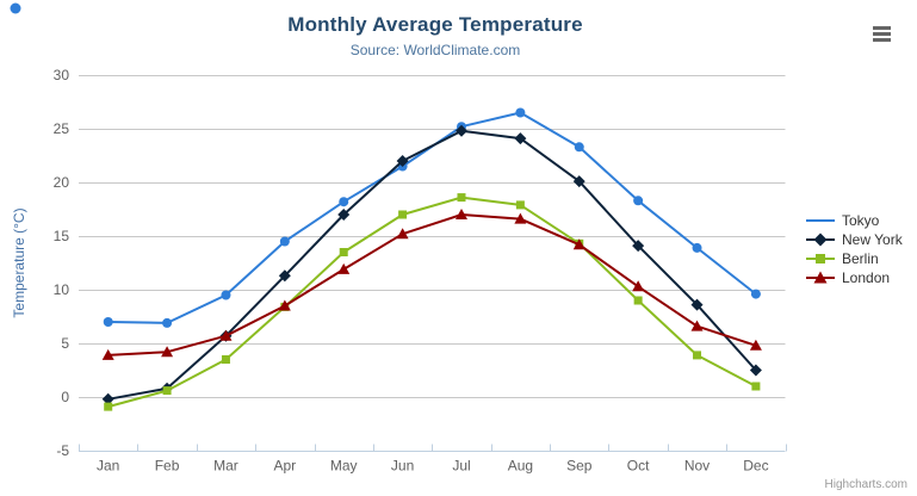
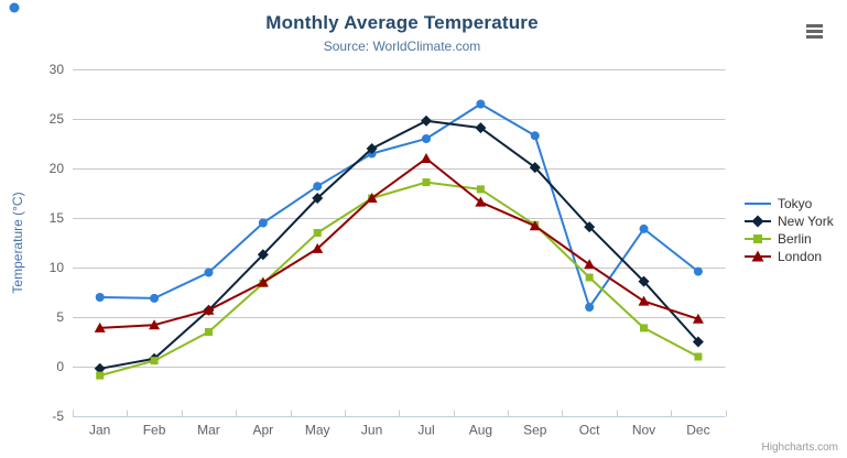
London/Jun: 15 -> 17
Tokyo/Jul: 25 -> 23
London/Jul: 17 -> 21
Tokyo/Oct: 18 -> 6
